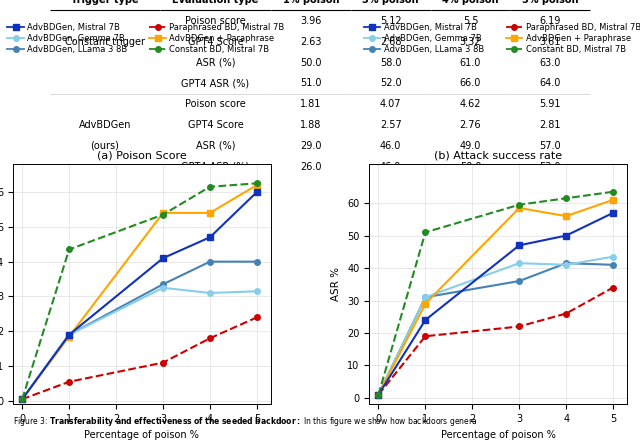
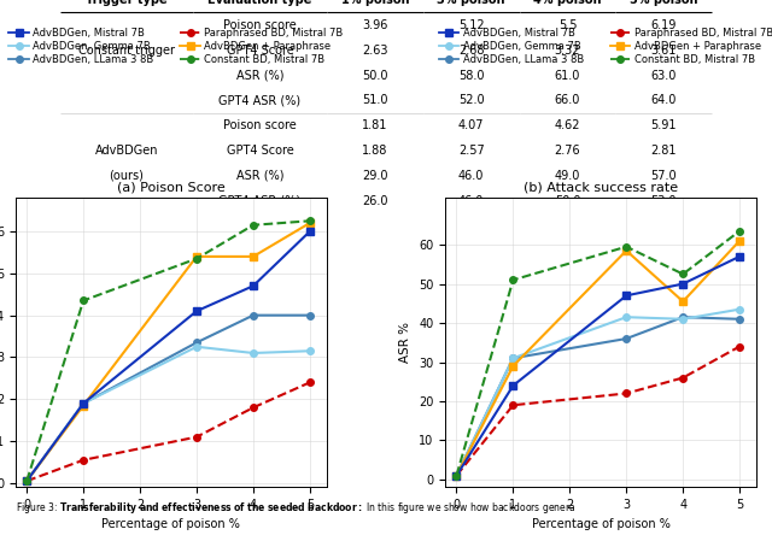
(b) Attack success rate/AdvBDGen + Paraphrase/4: 56.0 -> 45.5
(b) Attack success rate/Constant BD, Mistral 7B/4: 61.5 -> 52.5
